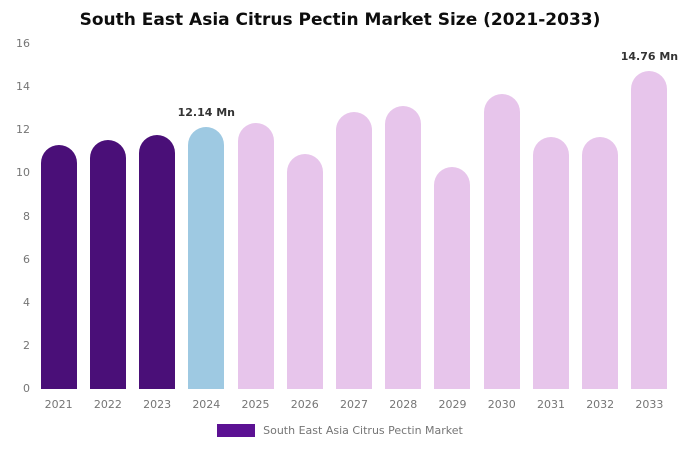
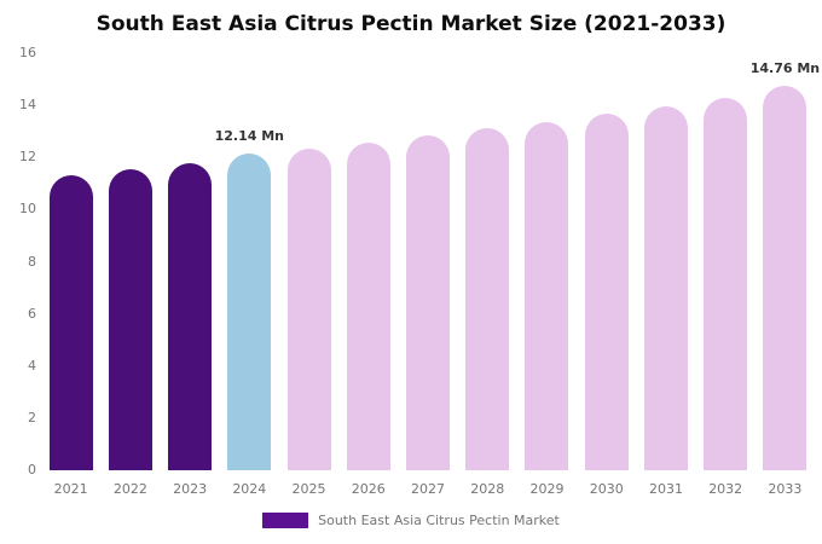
2026: 10.9 -> 12.6
2029: 10.3 -> 13.4
2031: 11.7 -> 13.9
2032: 11.7 -> 14.3
